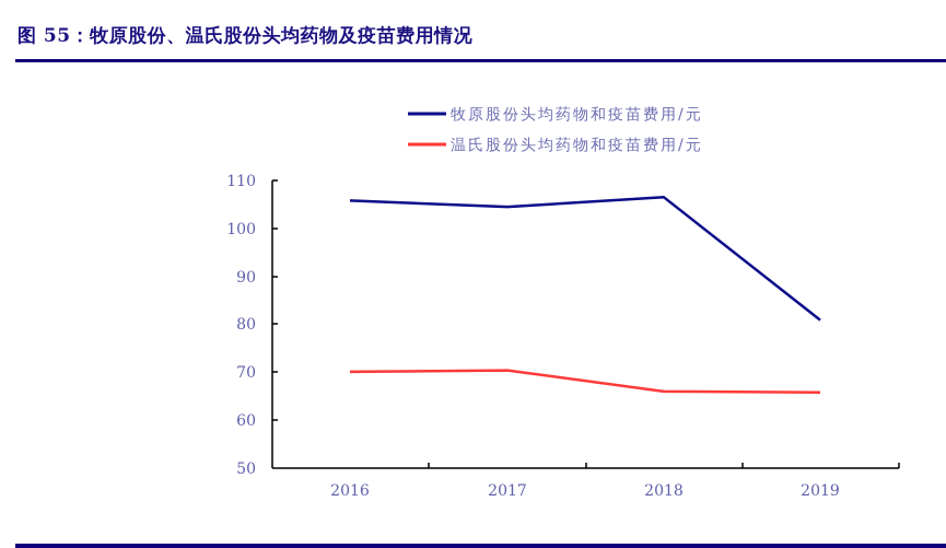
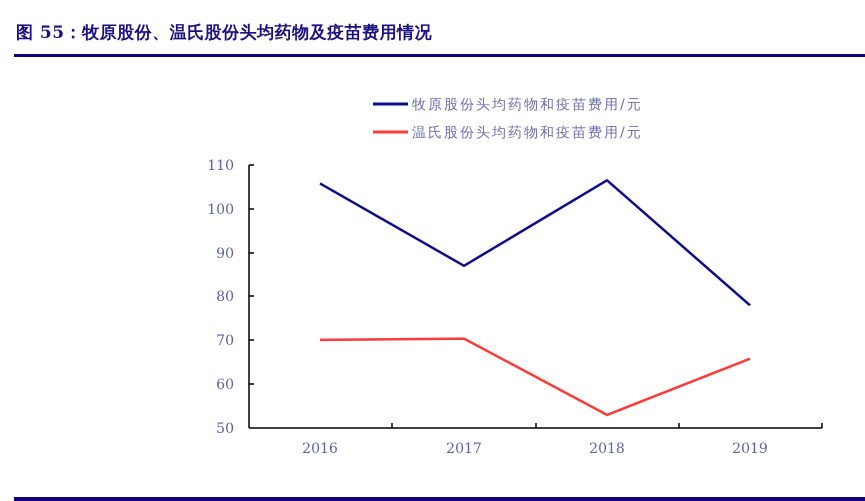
牧原股份头均药物和疫苗费用/元/2017: 104 -> 87
温氏股份头均药物和疫苗费用/元/2018: 66 -> 53
牧原股份头均药物和疫苗费用/元/2019: 81 -> 78
